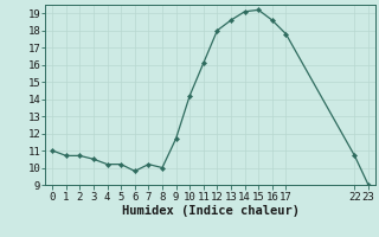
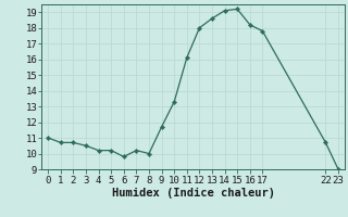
10: 14.2 -> 13.3
16: 18.6 -> 18.2
